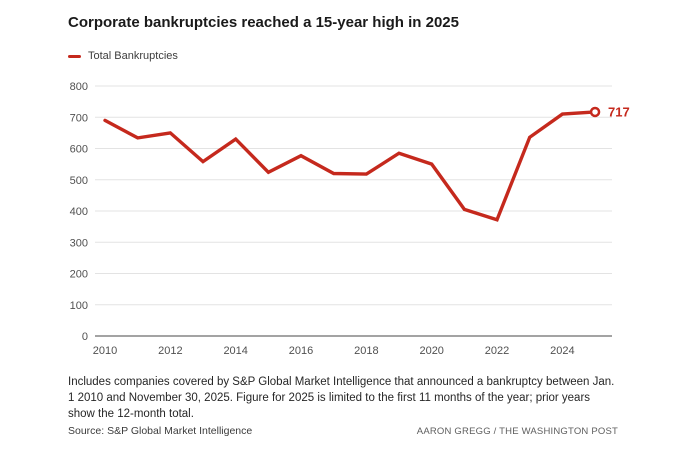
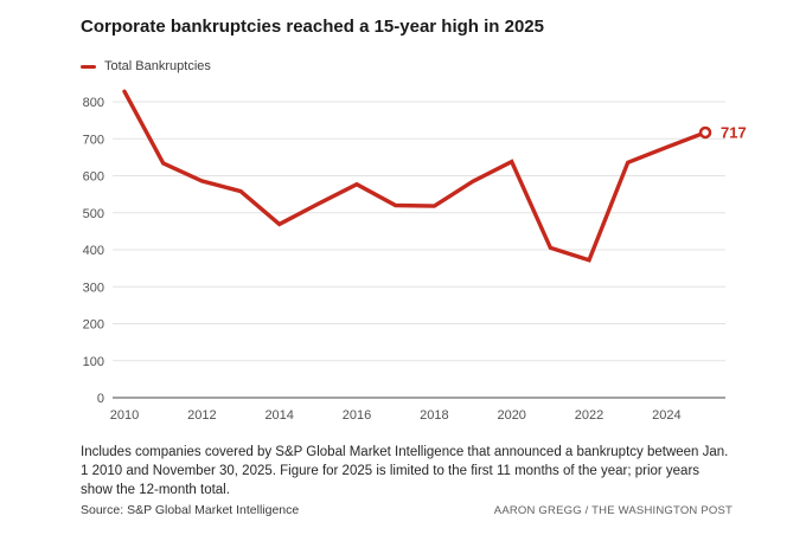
2010: 690 -> 830
2012: 650 -> 590
2014: 630 -> 470
2020: 550 -> 640
2024: 710 -> 680
